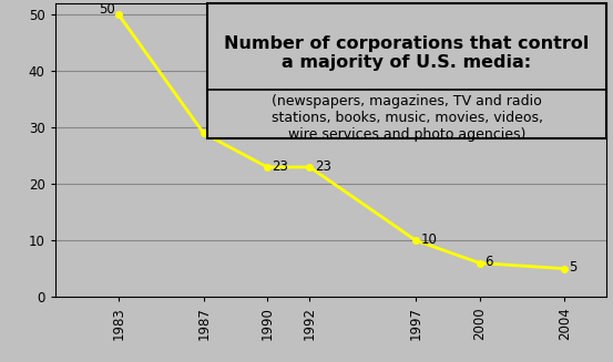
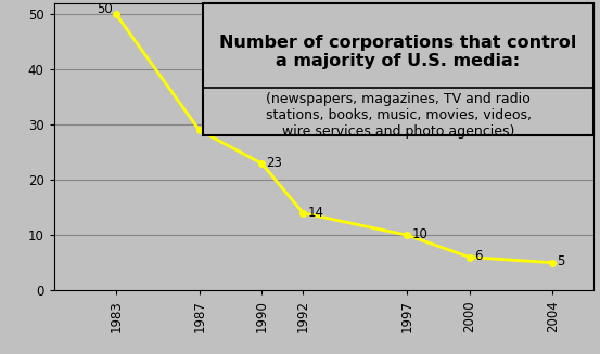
1992: 23 -> 14
